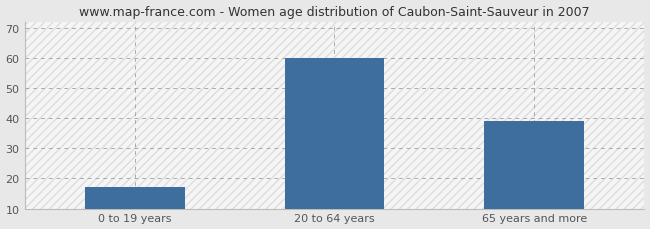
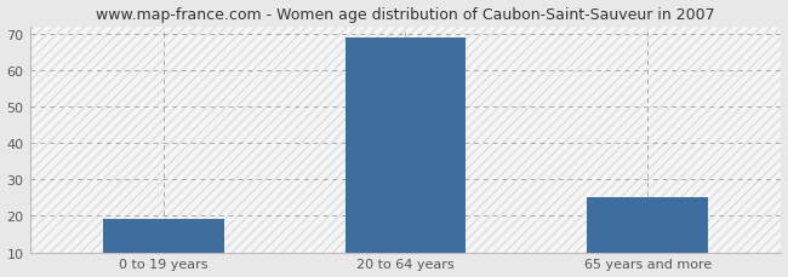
0 to 19 years: 17 -> 19
20 to 64 years: 60 -> 69
65 years and more: 39 -> 25
